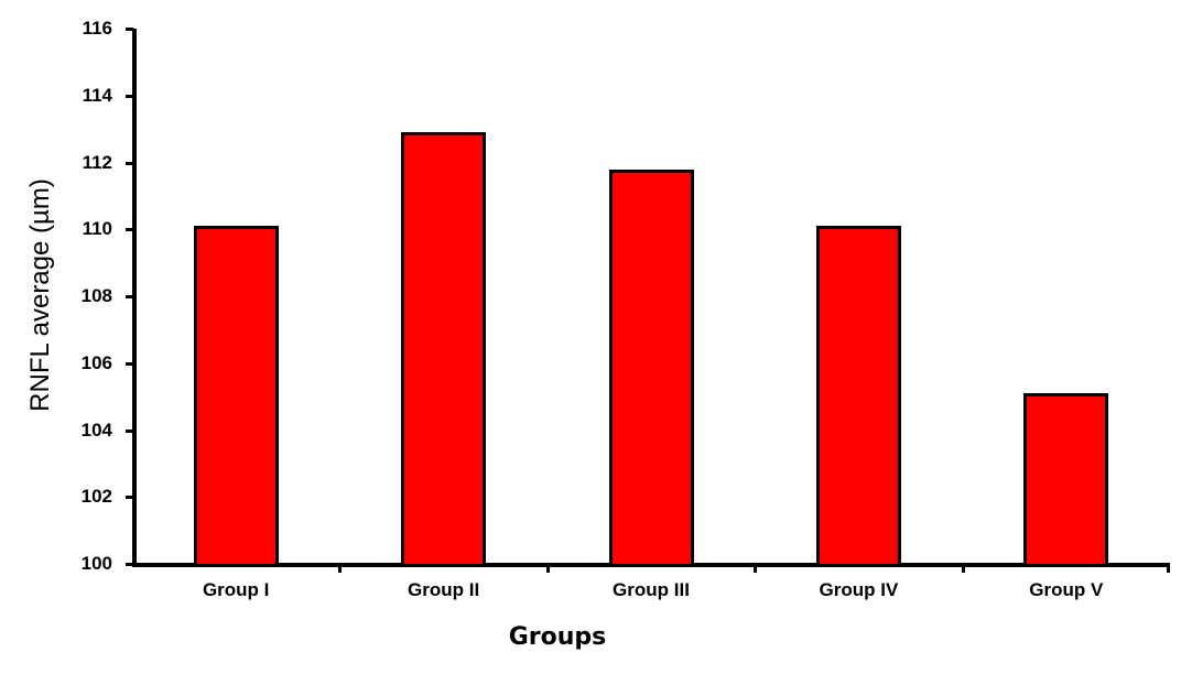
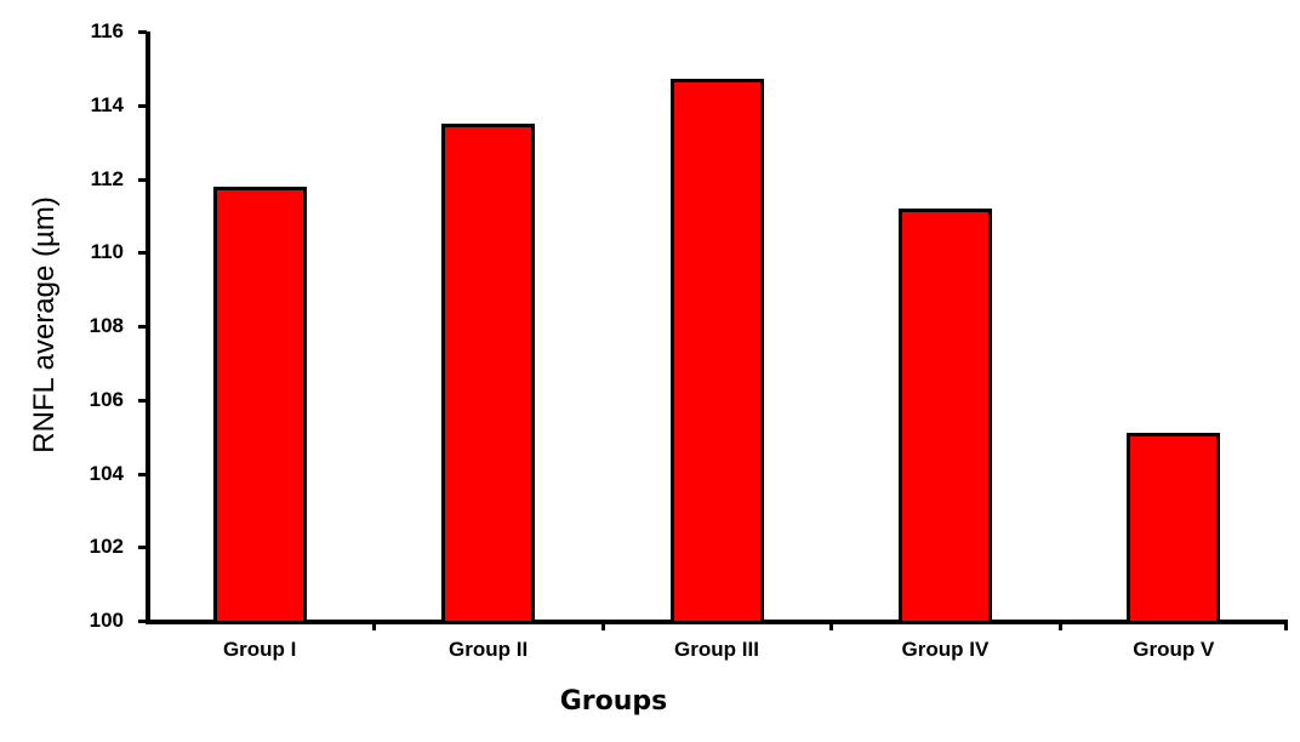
Group I: 110.1 -> 111.8
Group II: 112.9 -> 113.5
Group III: 111.8 -> 114.7
Group IV: 110.1 -> 111.2
